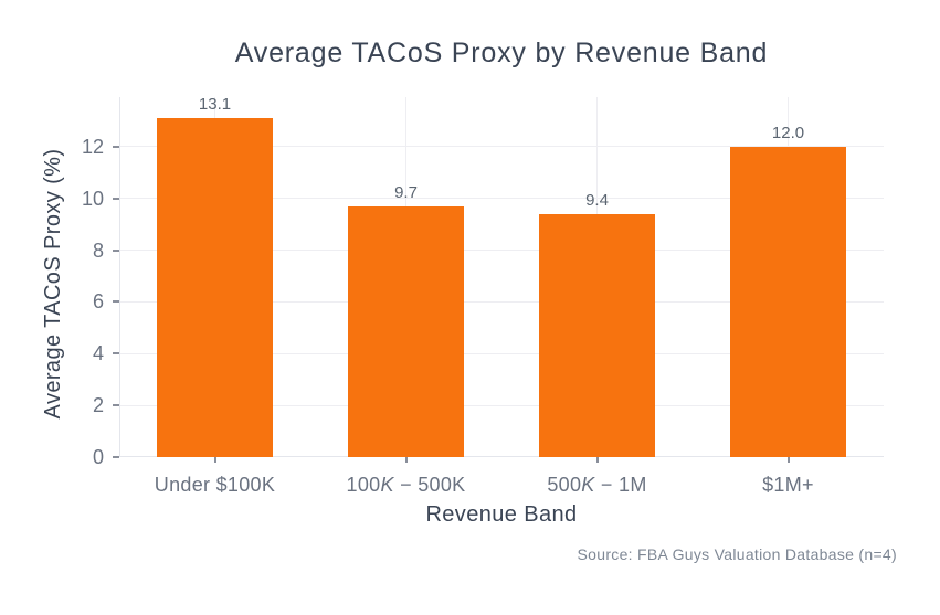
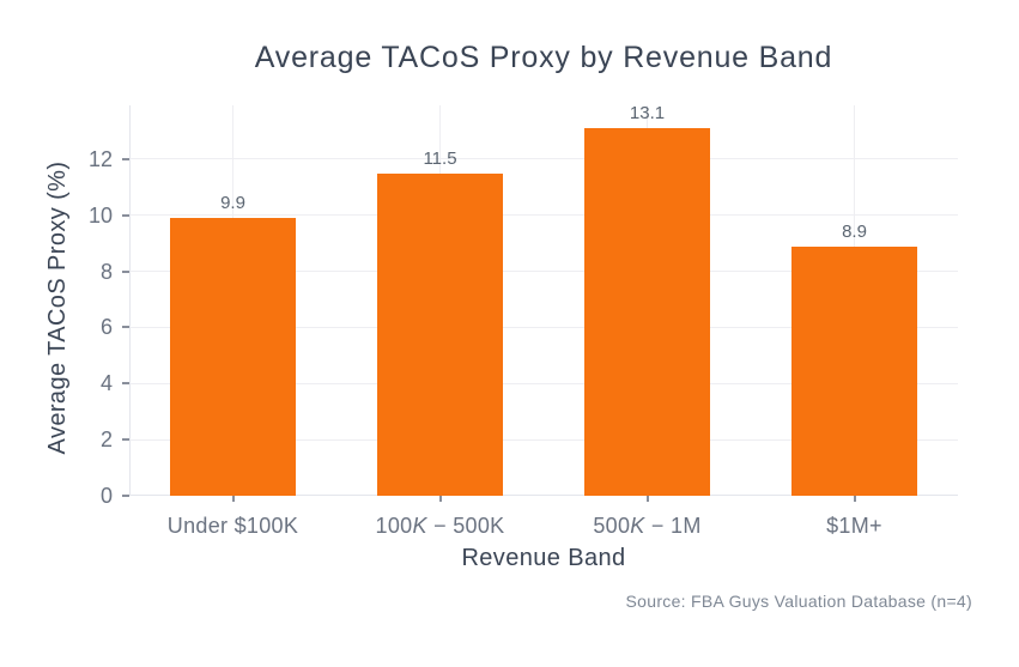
Under $100K: 13.1 -> 9.9
100K − 500K: 9.7 -> 11.5
500K − 1M: 9.4 -> 13.1
$1M+: 12.0 -> 8.9
